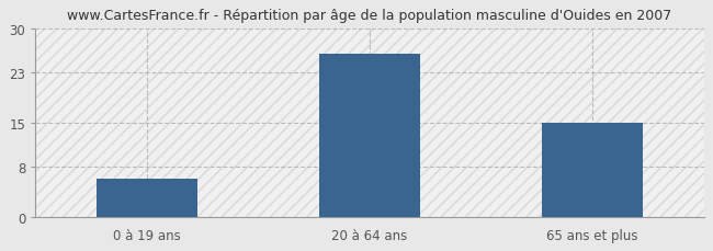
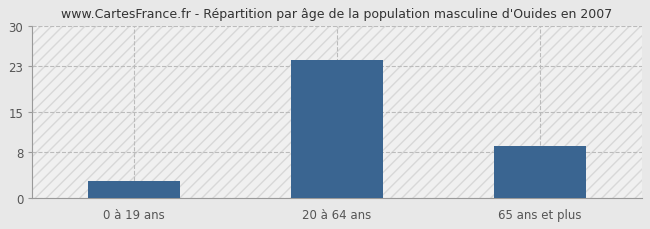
0 à 19 ans: 6 -> 3
20 à 64 ans: 26 -> 24
65 ans et plus: 15 -> 9
